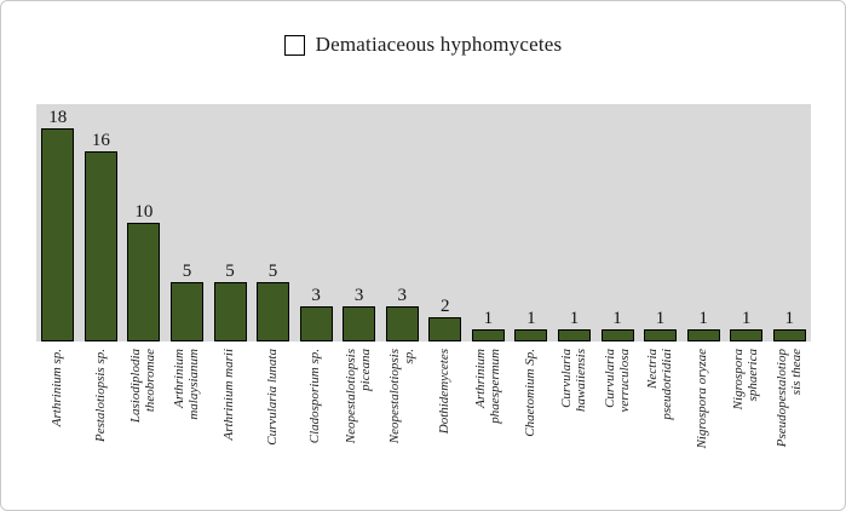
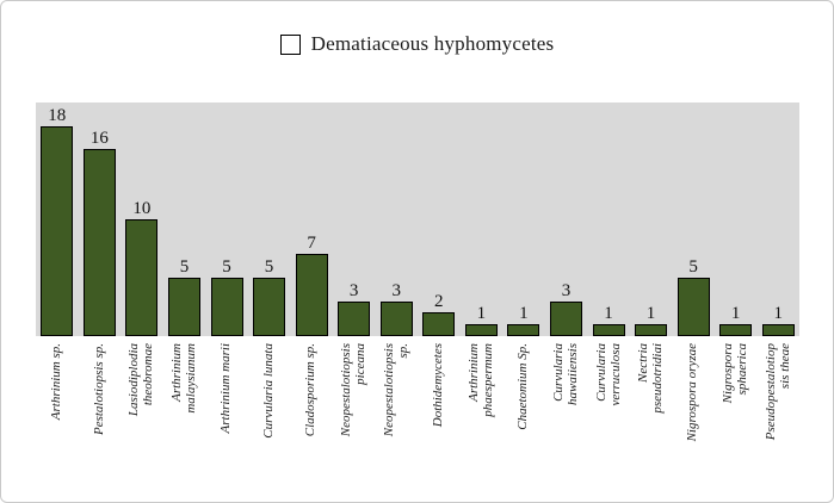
Cladosporium sp.: 3 -> 7
Curvularia hawaiiensis: 1 -> 3
Nigrospora oryzae: 1 -> 5
